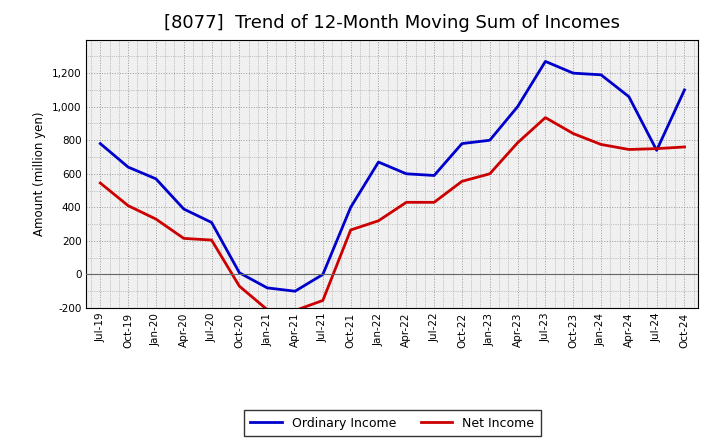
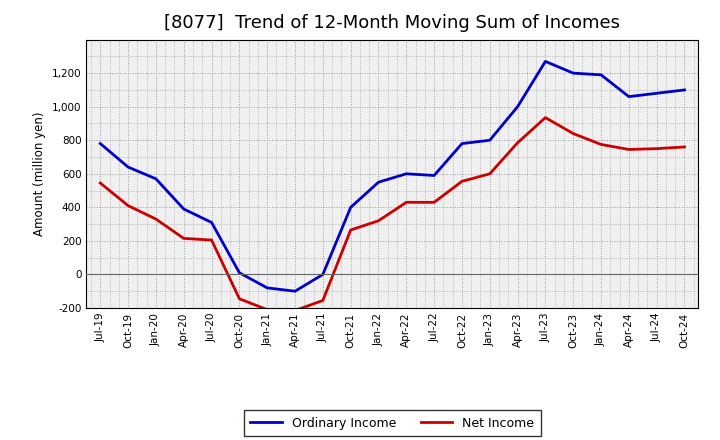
Net Income/Oct-20: -70 -> -140
Ordinary Income/Jan-22: 670 -> 550
Ordinary Income/Jul-24: 740 -> 1,080
